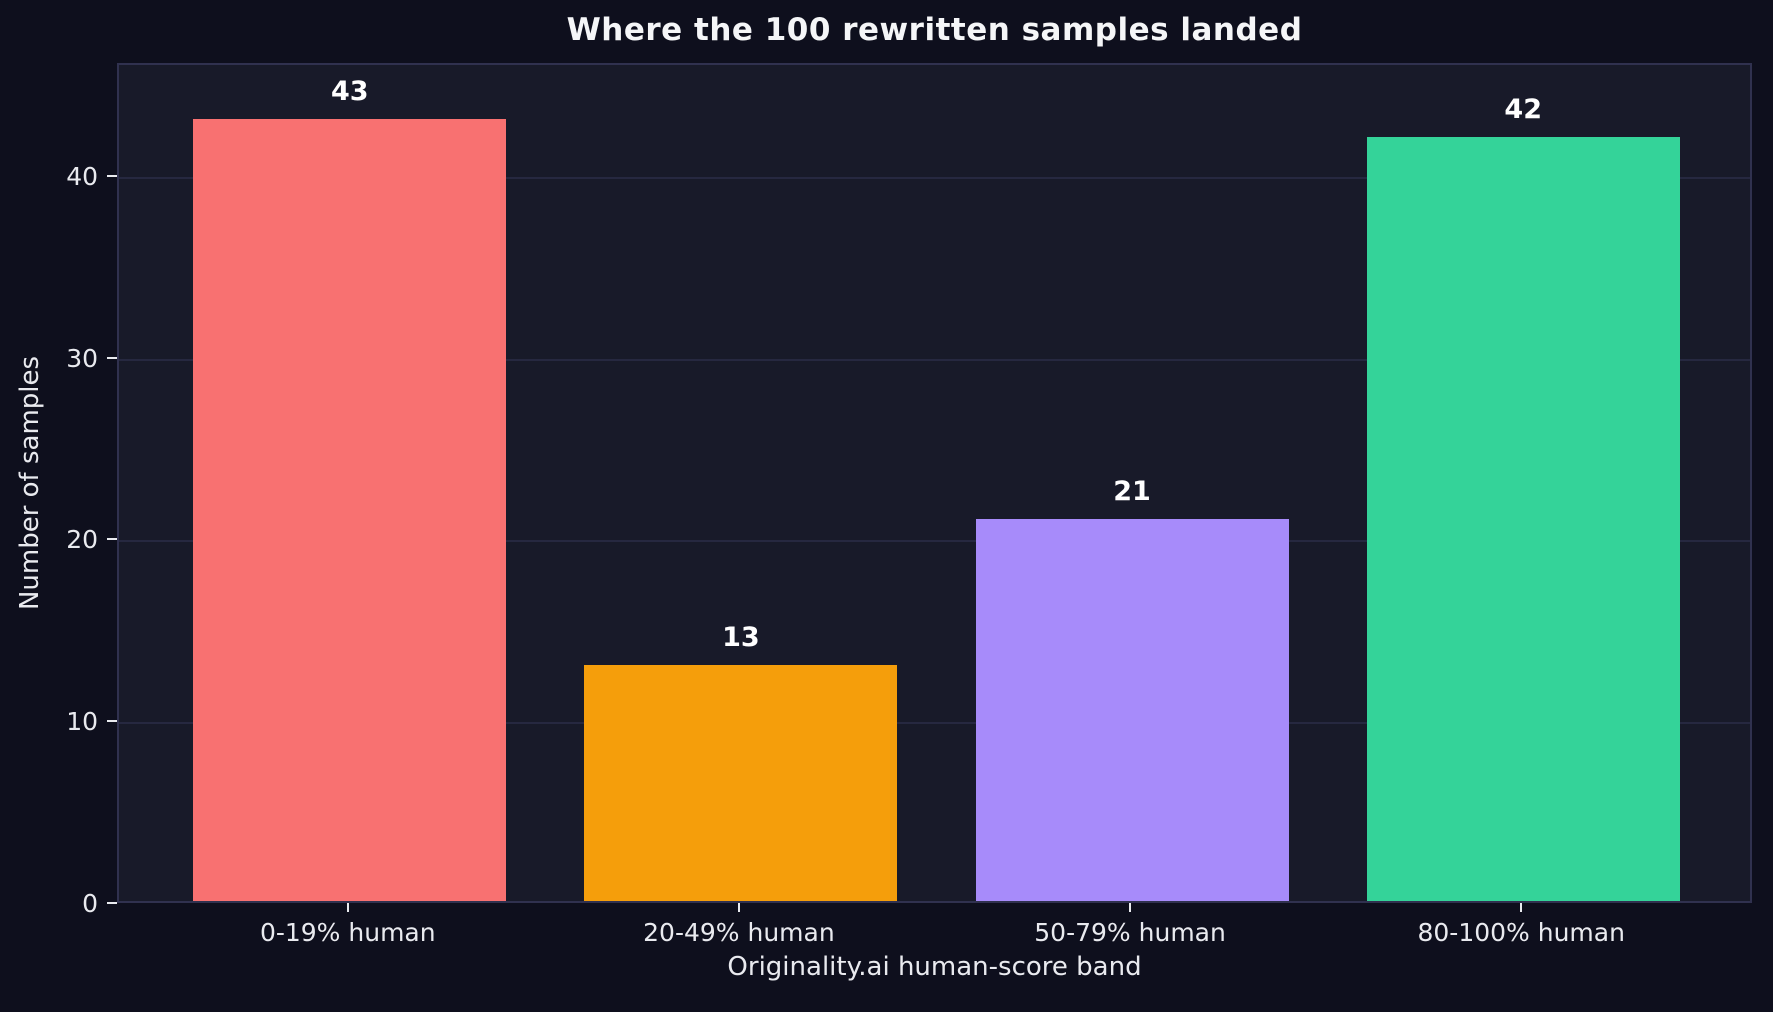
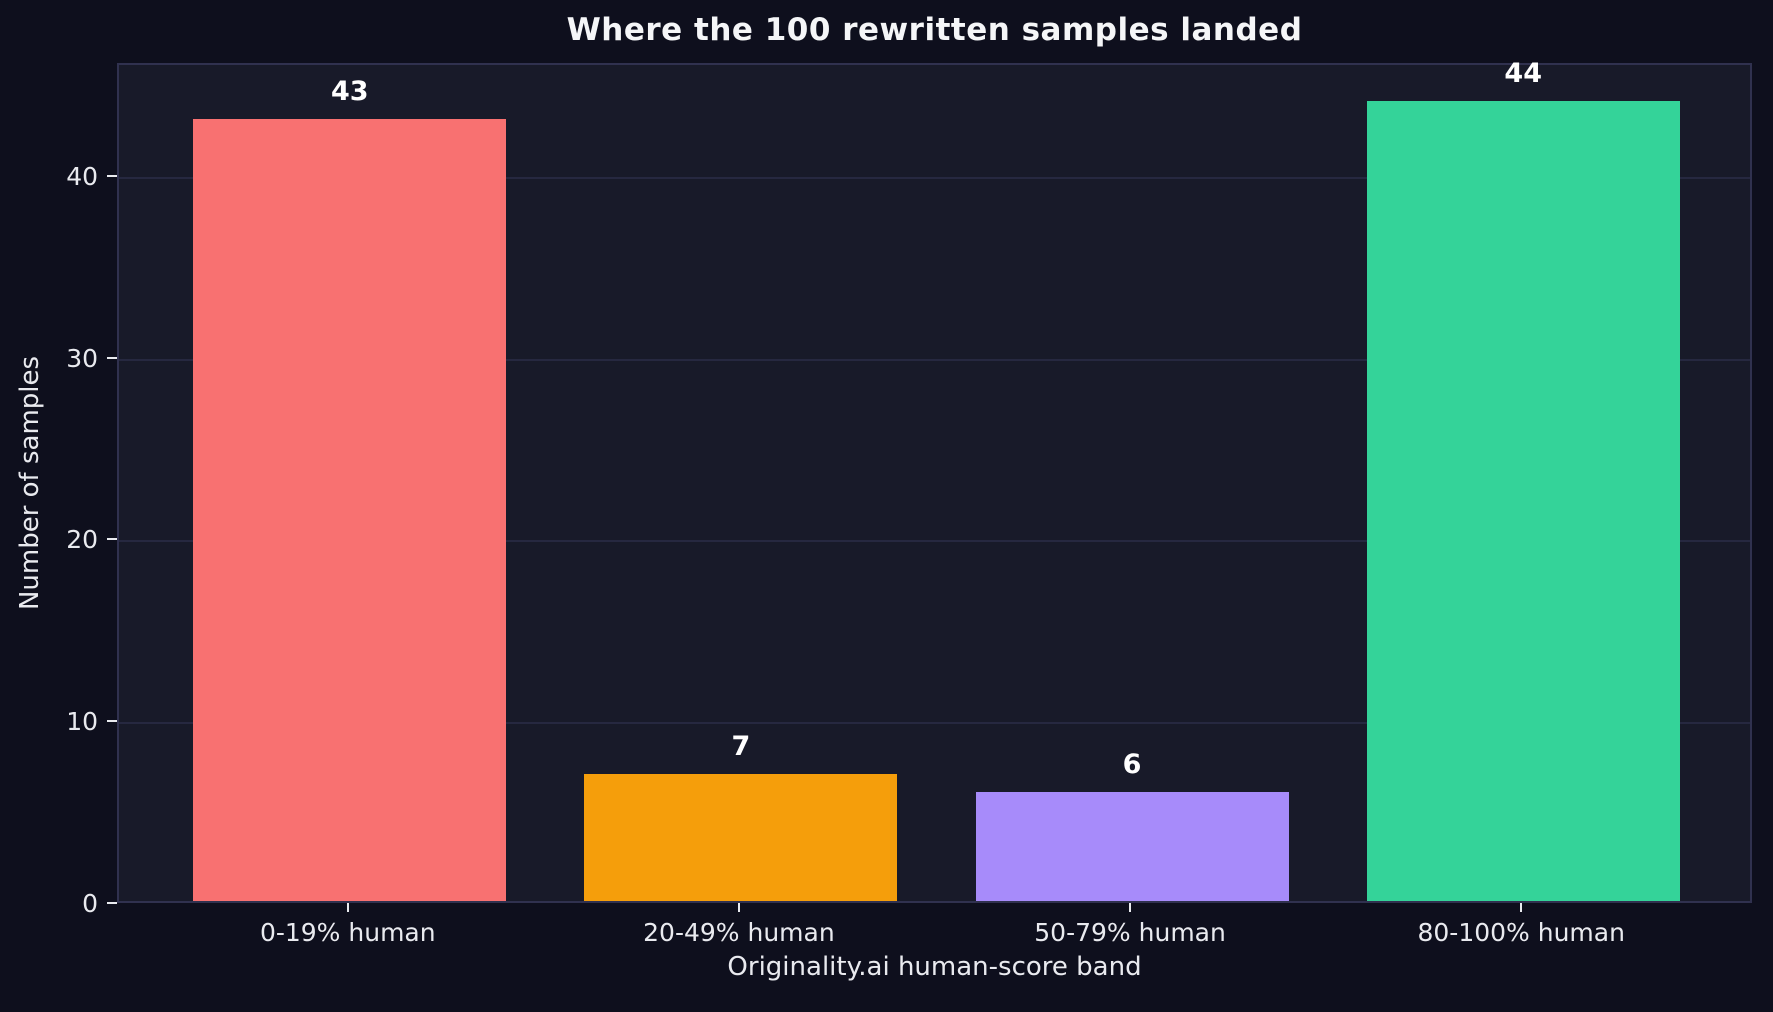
20-49% human: 13 -> 7
50-79% human: 21 -> 6
80-100% human: 42 -> 44
